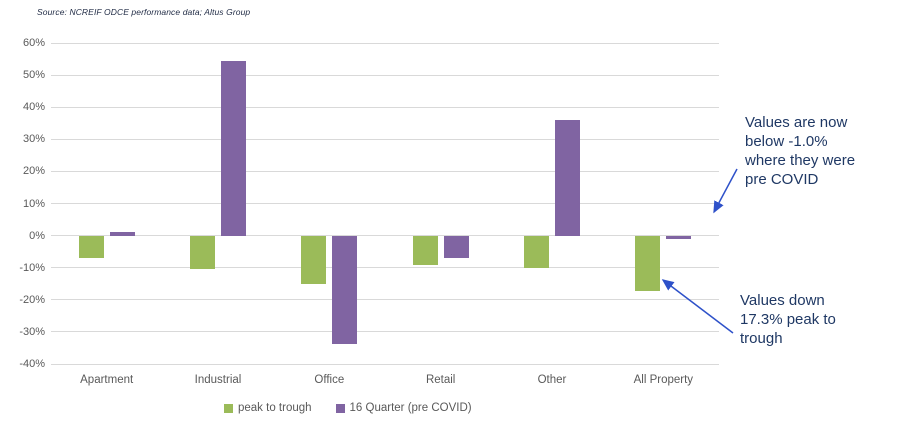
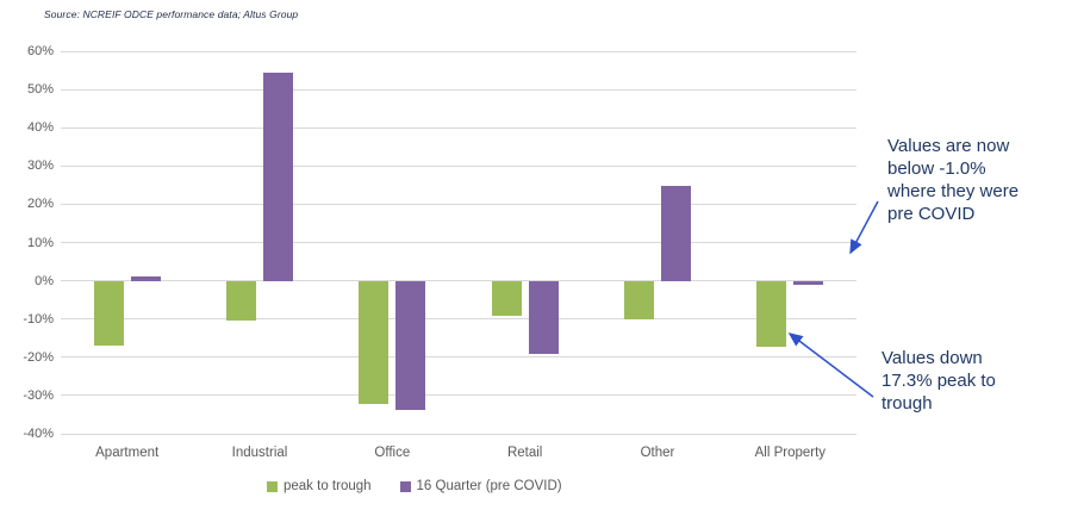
peak to trough/Apartment: -7% -> -17%
peak to trough/Office: -15% -> -32%
16 Quarter (pre COVID)/Retail: -7% -> -19%
16 Quarter (pre COVID)/Other: 36% -> 25%
